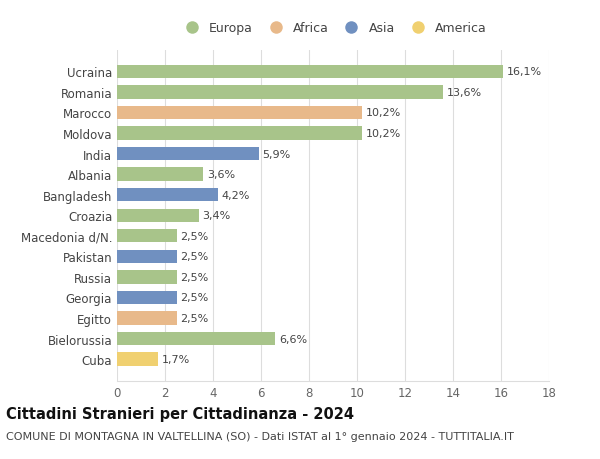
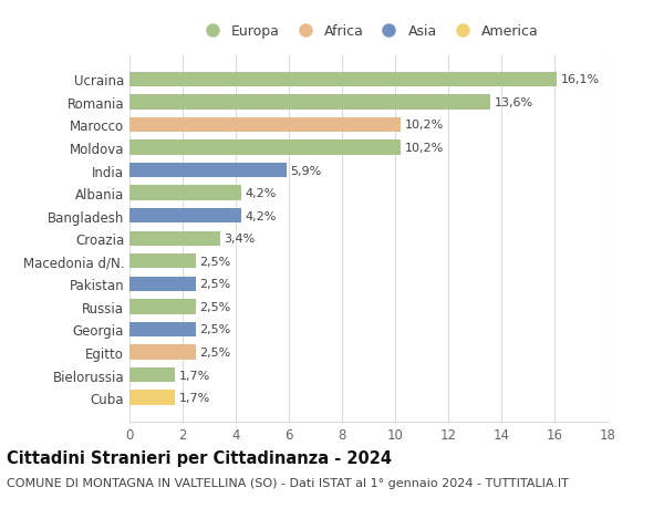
Albania: 3,6% -> 4,2%
Bielorussia: 6,6% -> 1,7%
